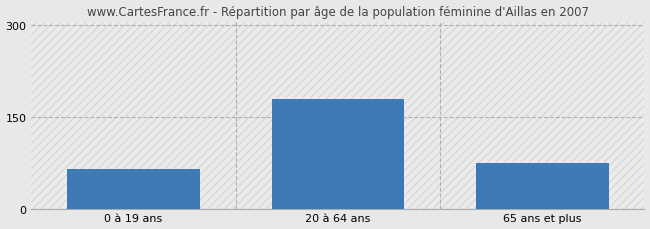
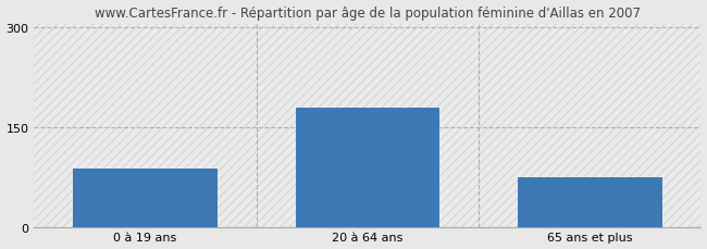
0 à 19 ans: 65 -> 88
